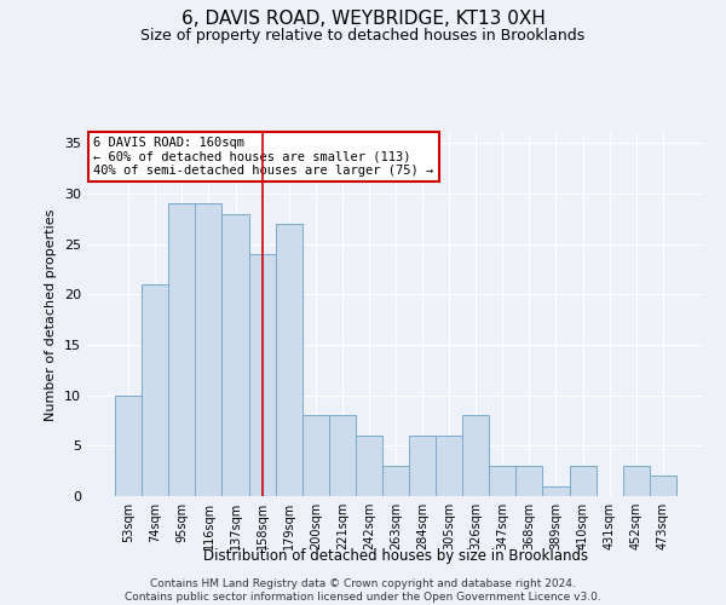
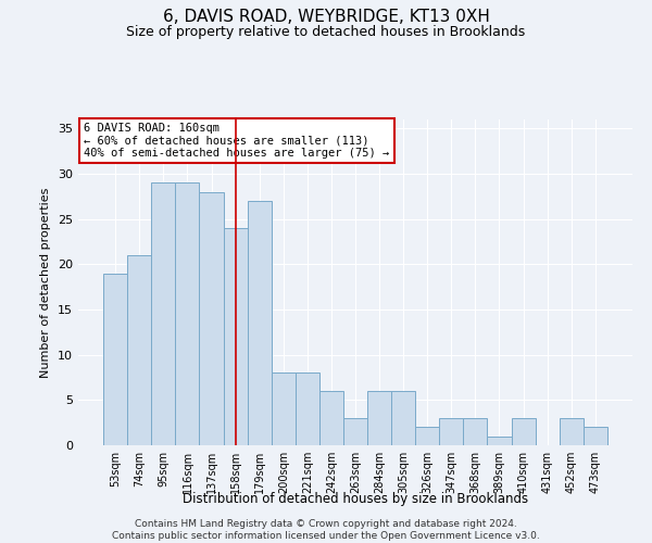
53sqm: 10 -> 19
326sqm: 8 -> 2
